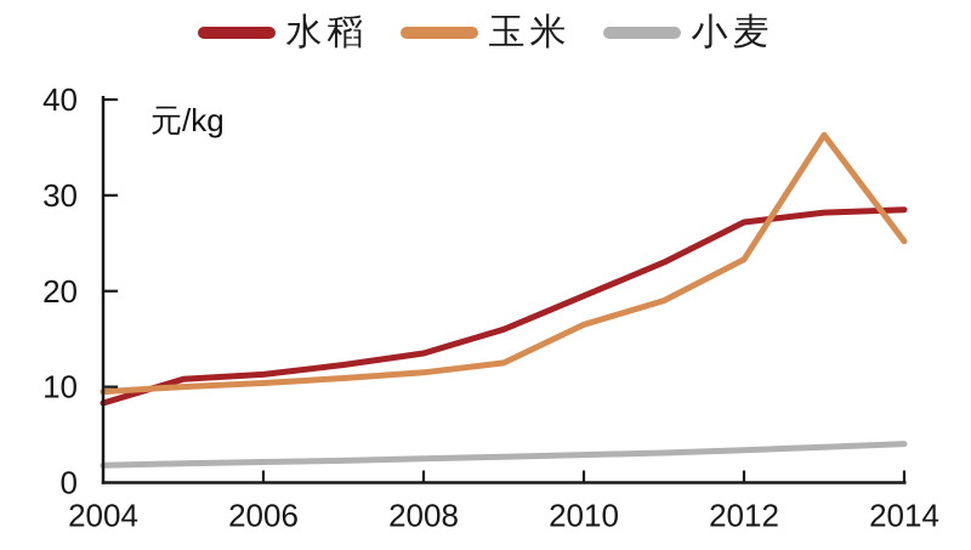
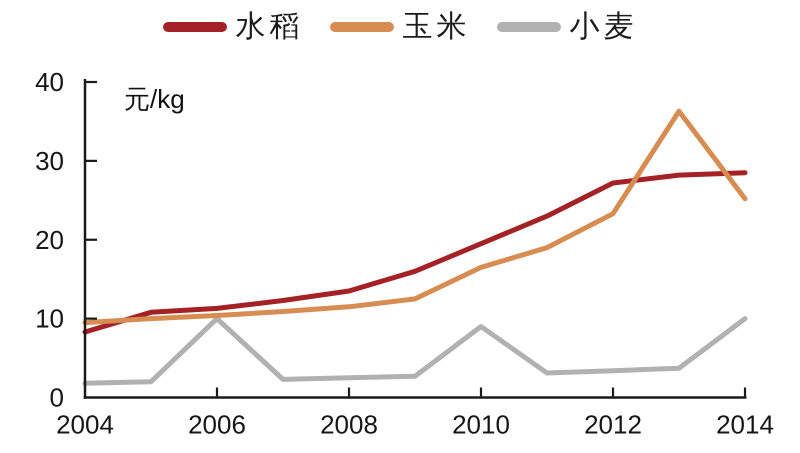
小麦/2006: 2 -> 10
小麦/2010: 3 -> 9
小麦/2014: 4 -> 10
